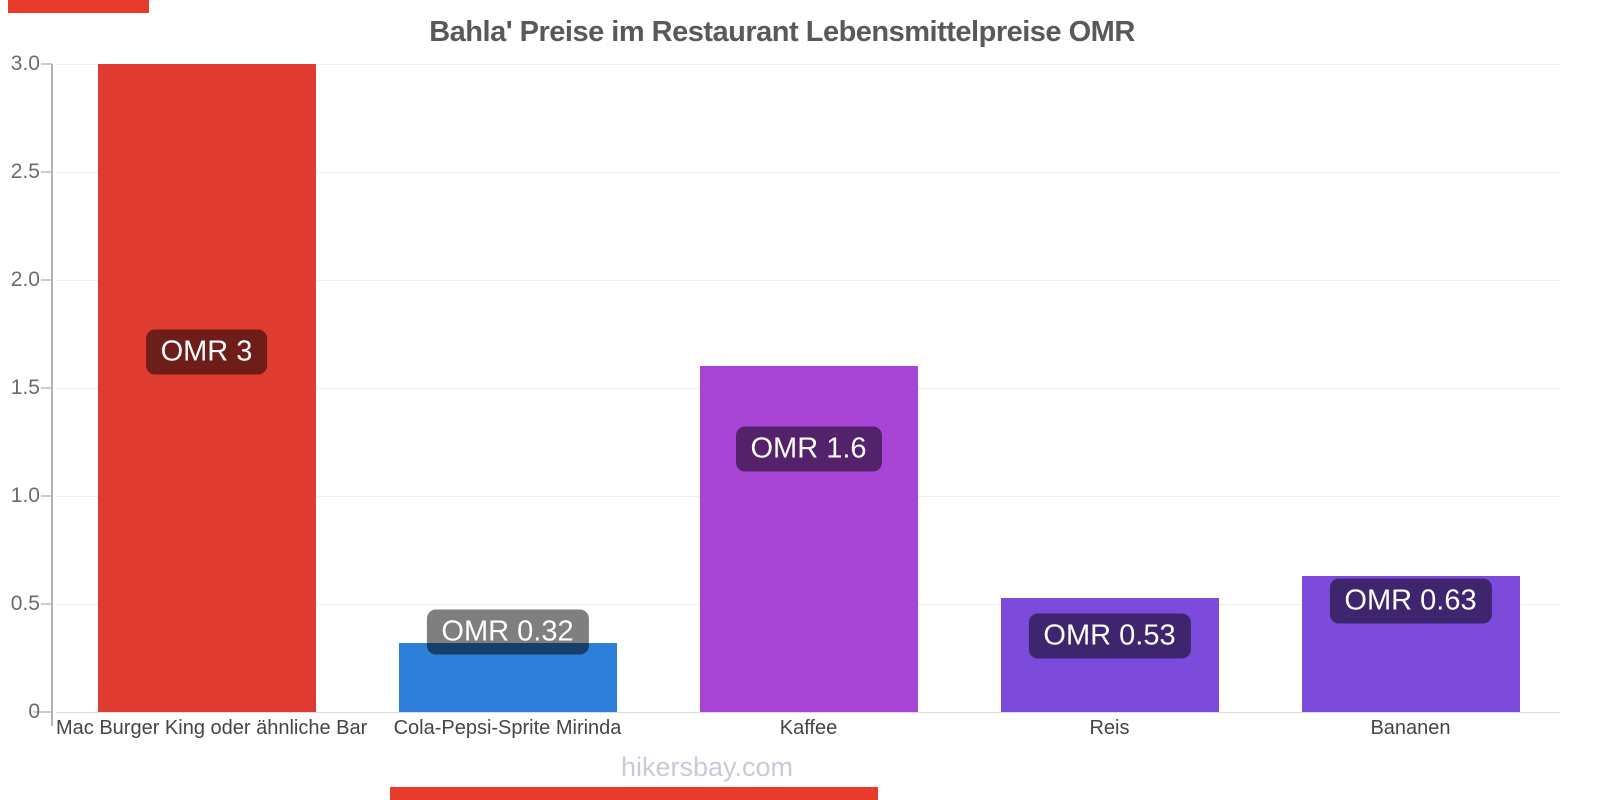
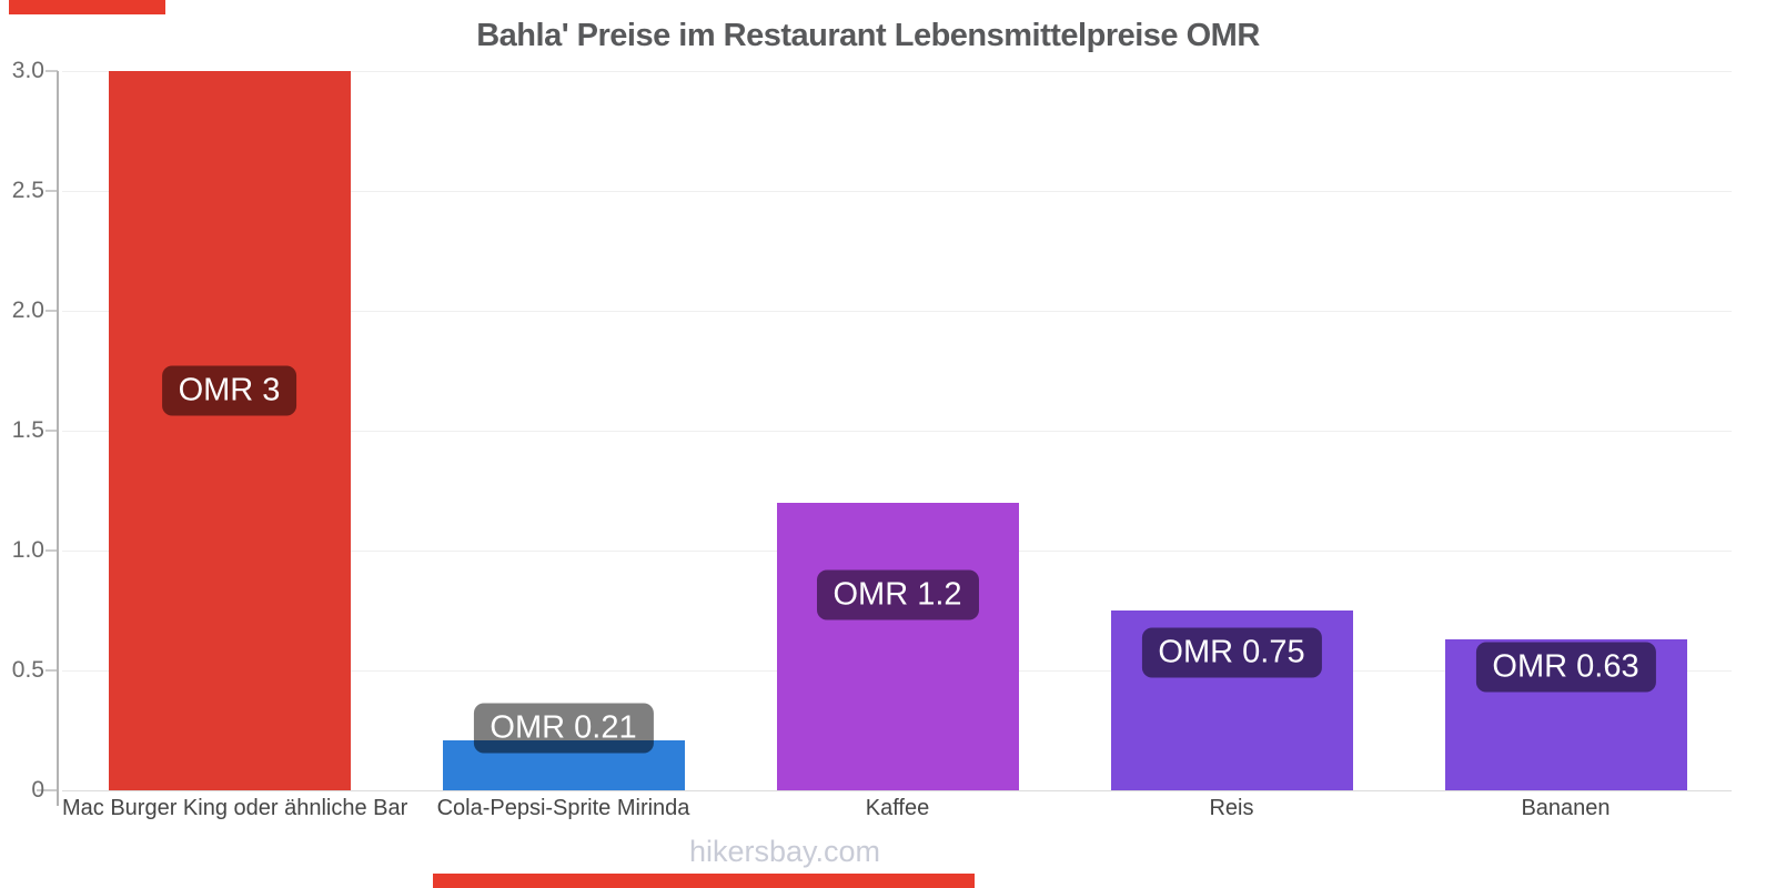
Cola-Pepsi-Sprite Mirinda: 0.32 -> 0.21
Kaffee: 1.6 -> 1.2
Reis: 0.53 -> 0.75
